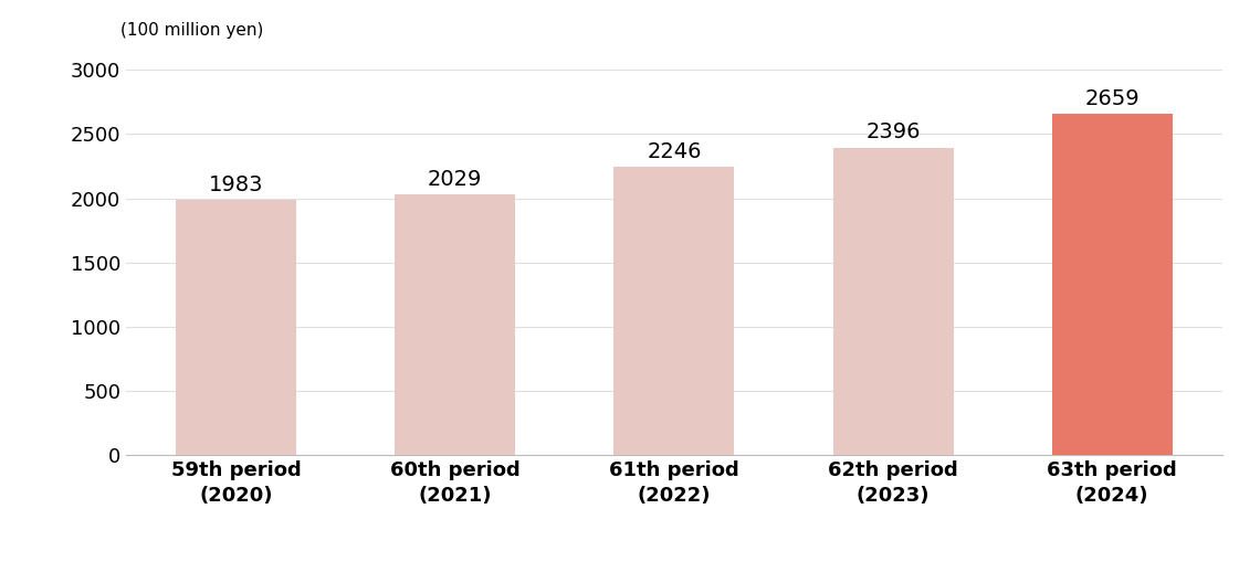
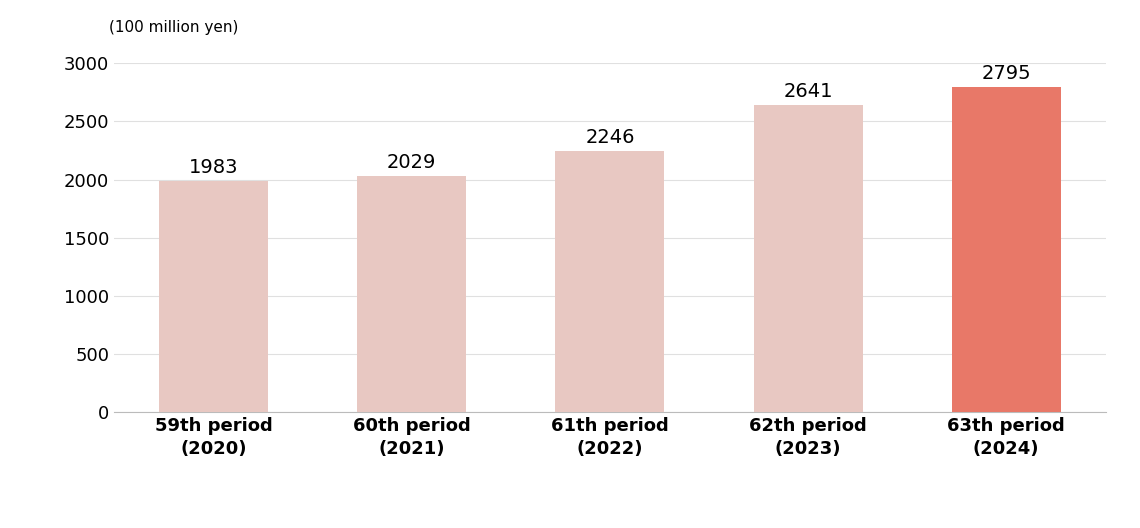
62th period (2023): 2396 -> 2641
63th period (2024): 2659 -> 2795
